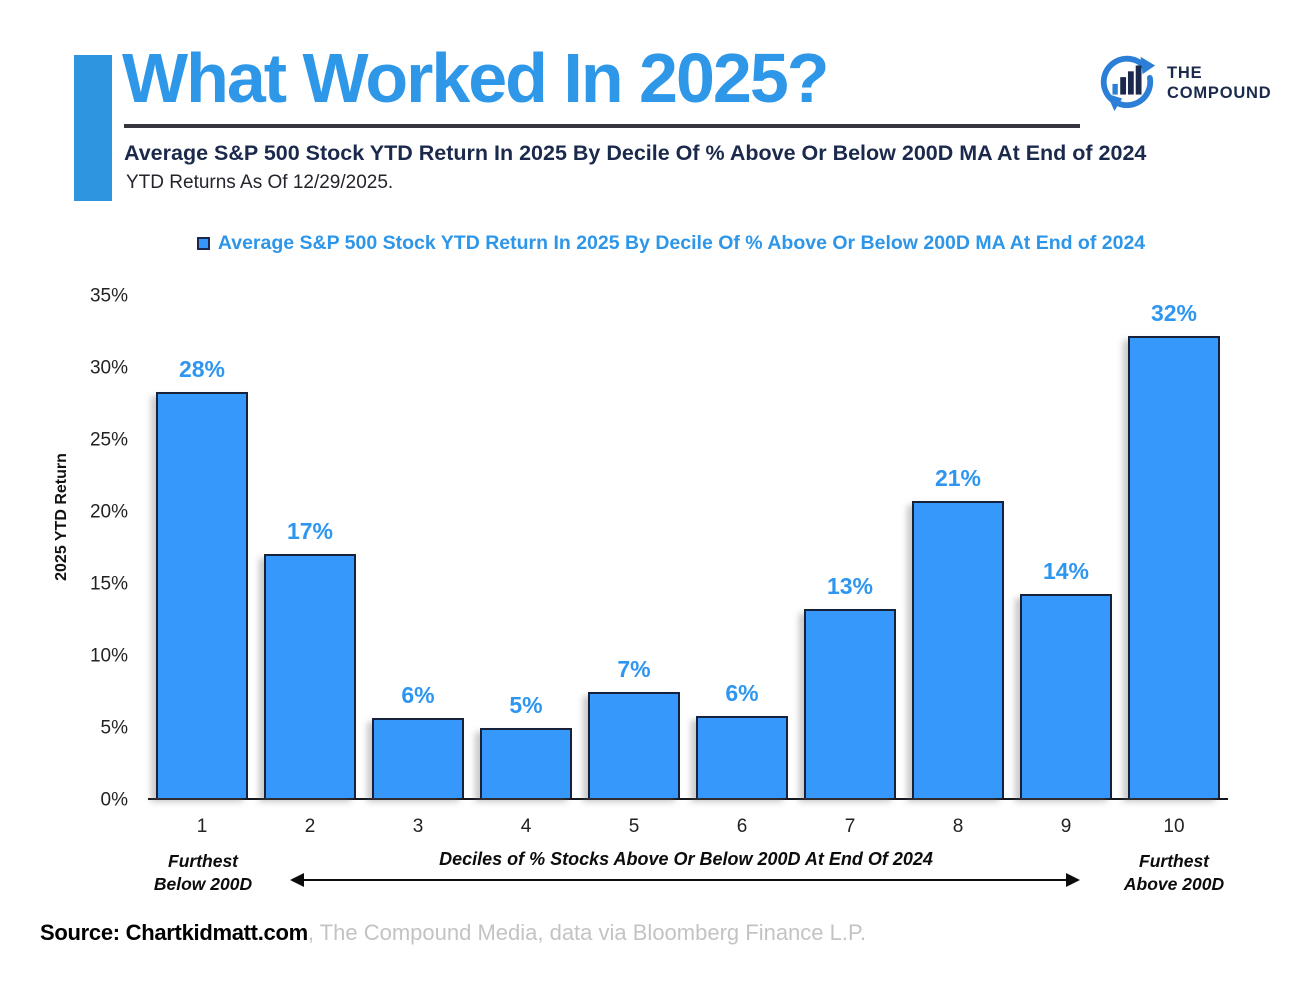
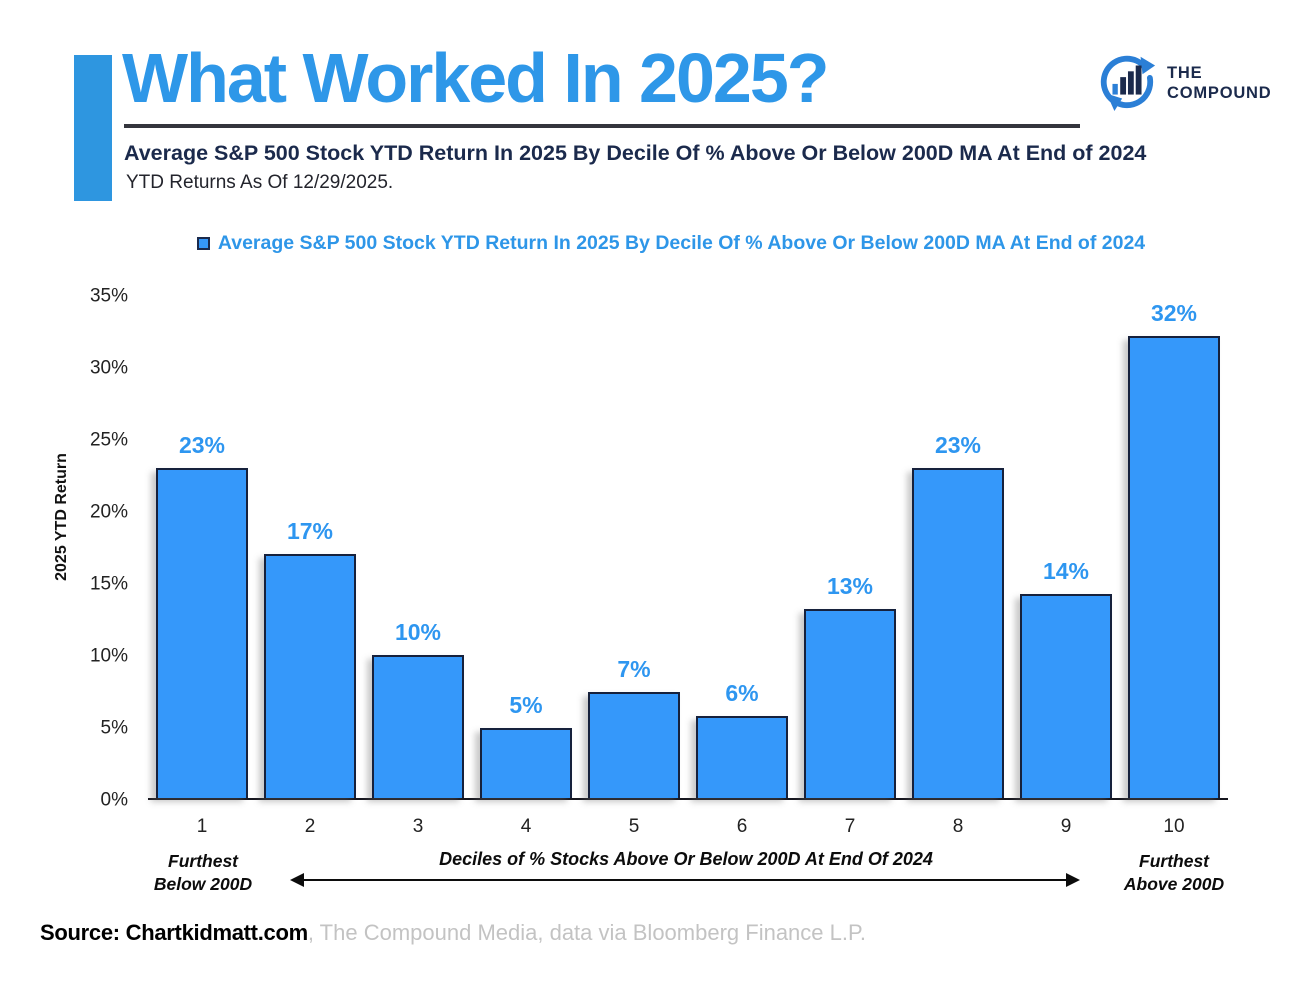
1: 28% -> 23%
3: 6% -> 10%
8: 21% -> 23%
